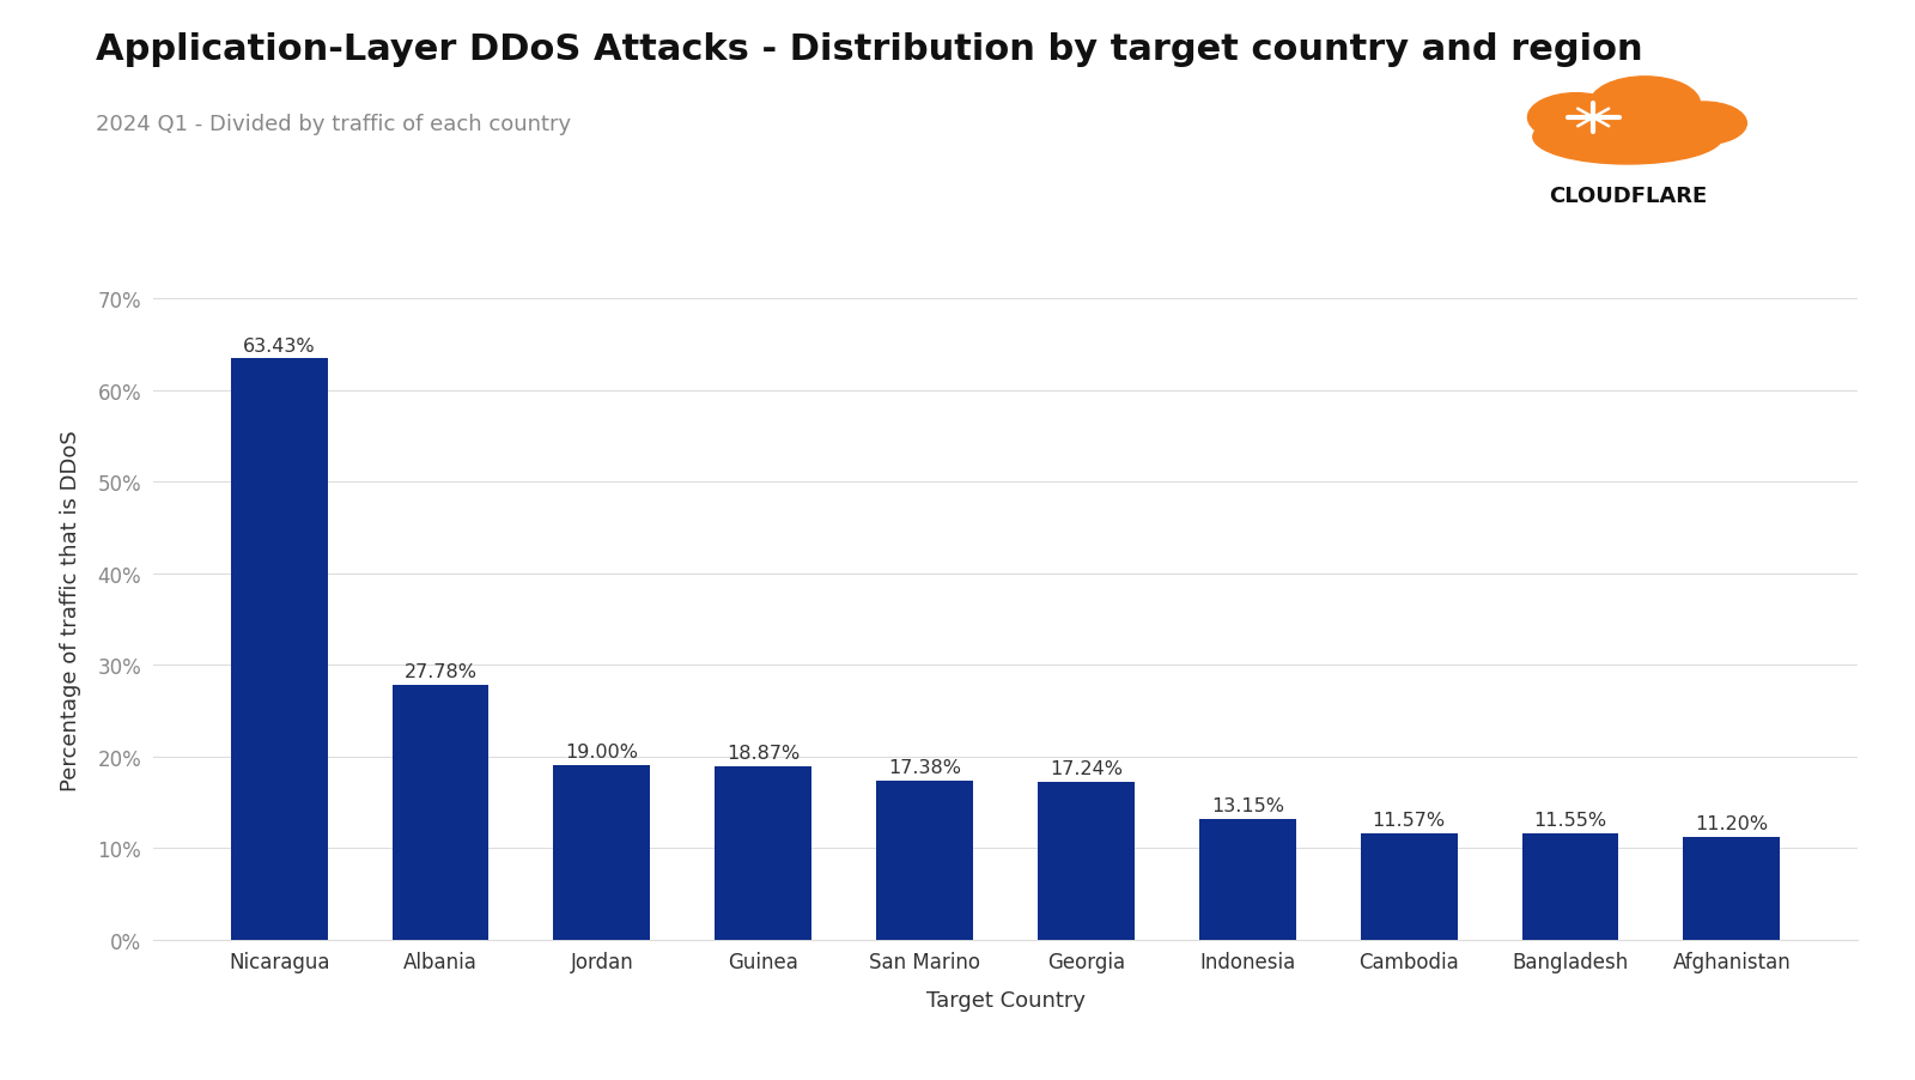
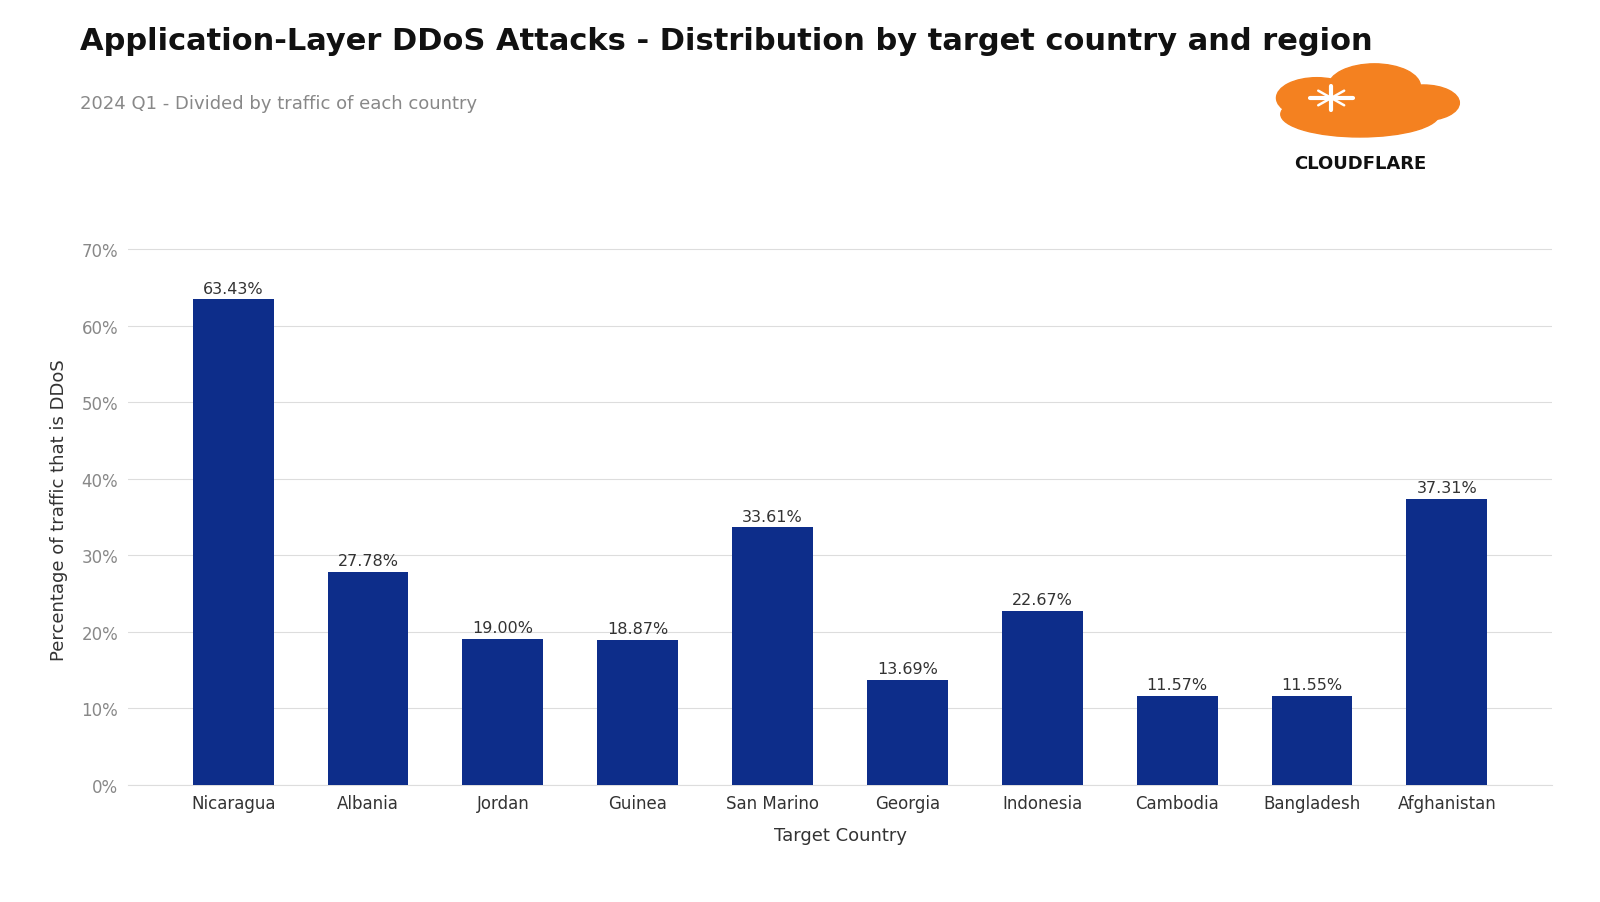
San Marino: 17.38% -> 33.61%
Georgia: 17.24% -> 13.69%
Indonesia: 13.15% -> 22.67%
Afghanistan: 11.20% -> 37.31%
